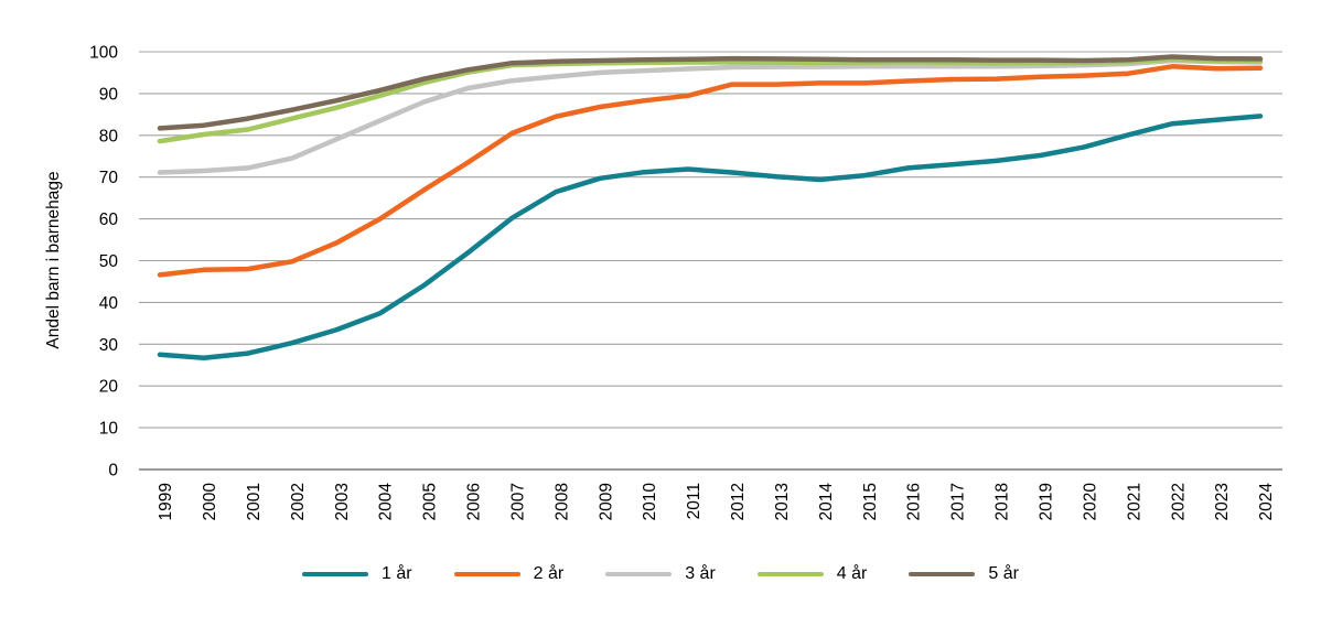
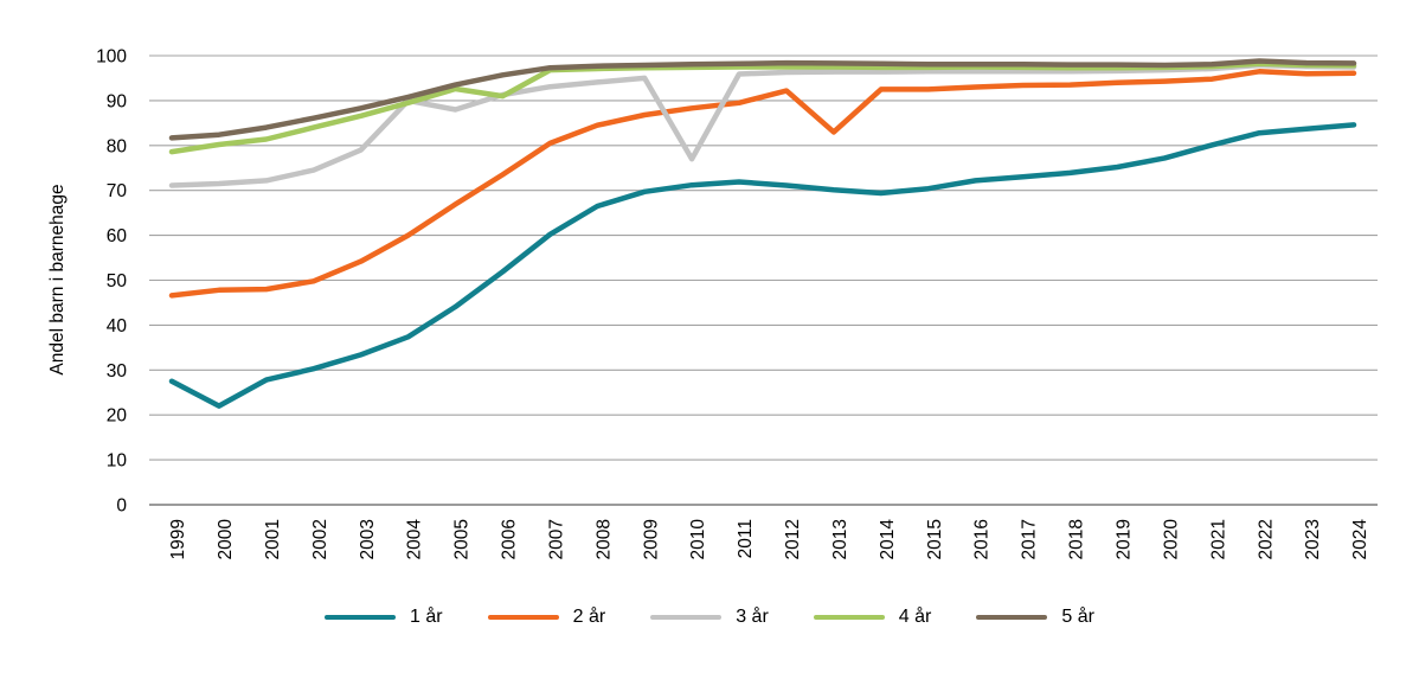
1 år/2000: 27 -> 22
3 år/2004: 84 -> 90
4 år/2006: 95 -> 91
3 år/2010: 96 -> 77
2 år/2013: 92 -> 83
